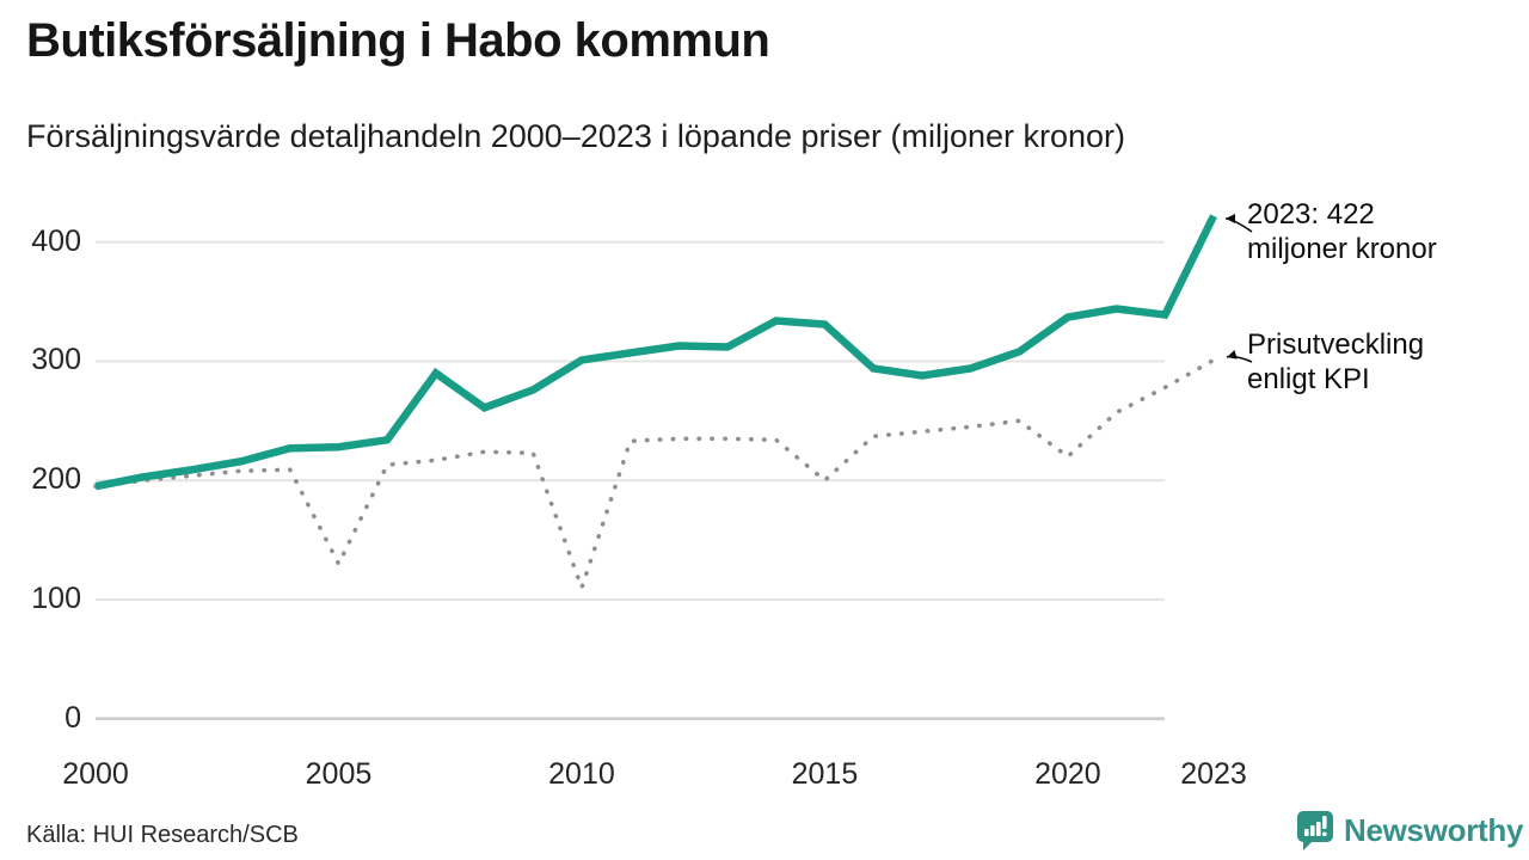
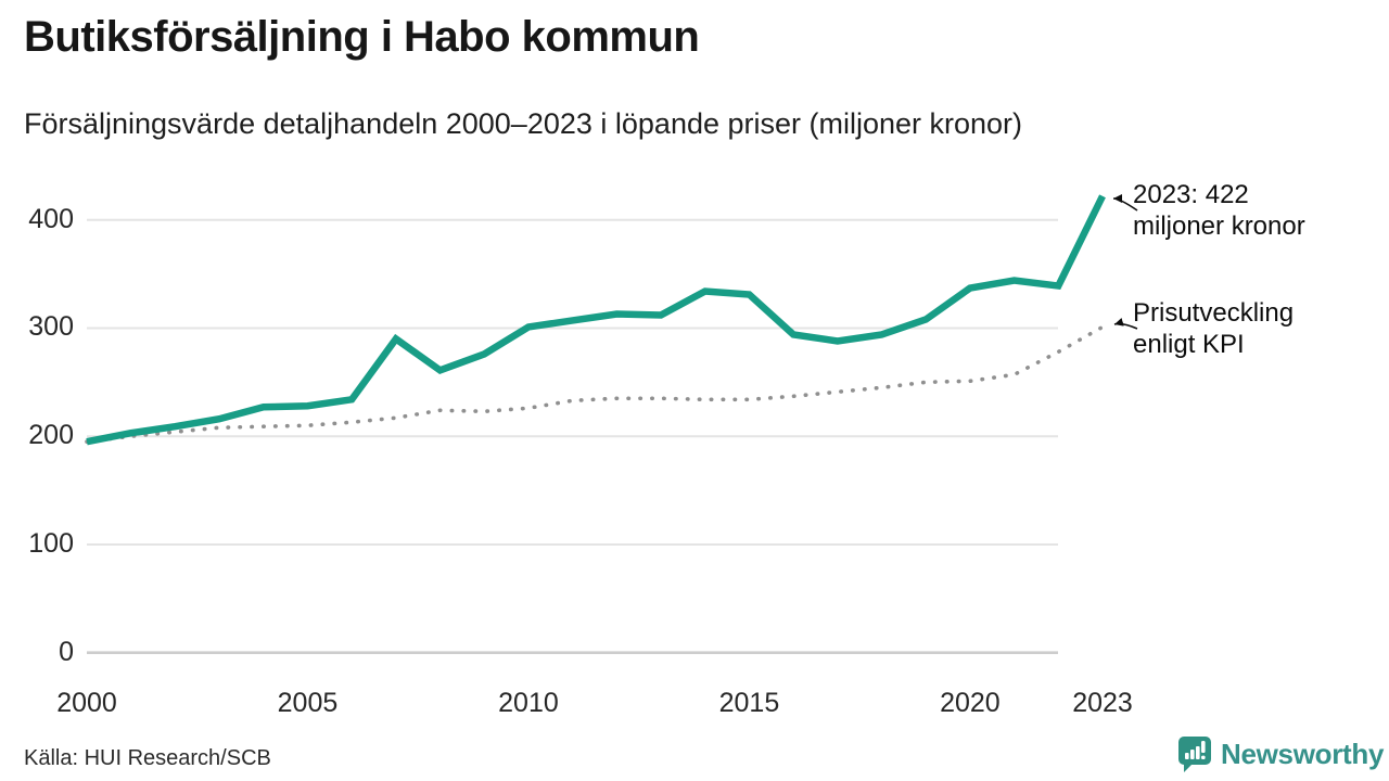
Prisutveckling enligt KPI/2005: 130 -> 210
Prisutveckling enligt KPI/2010: 110 -> 230
Prisutveckling enligt KPI/2015: 200 -> 230
Prisutveckling enligt KPI/2020: 220 -> 250
